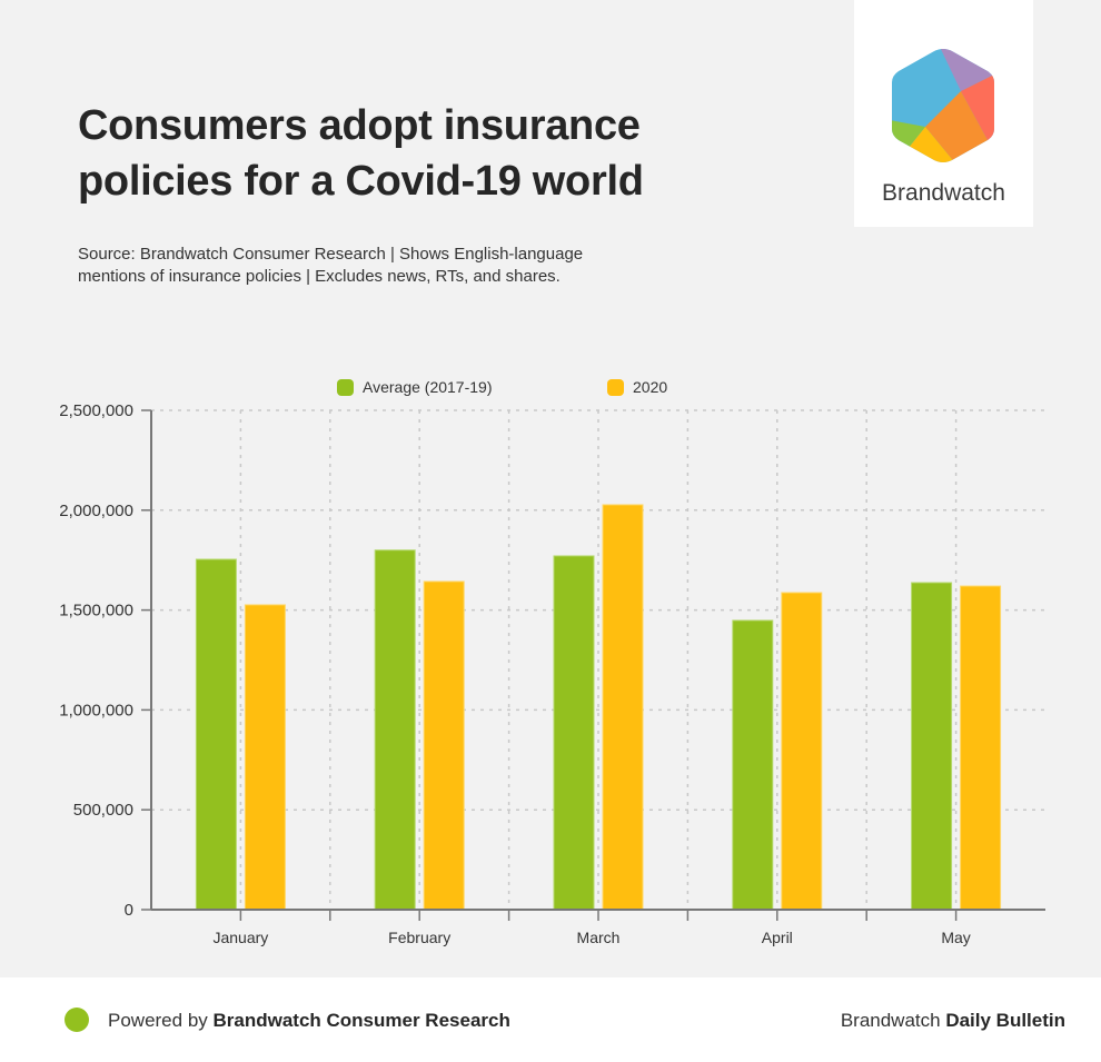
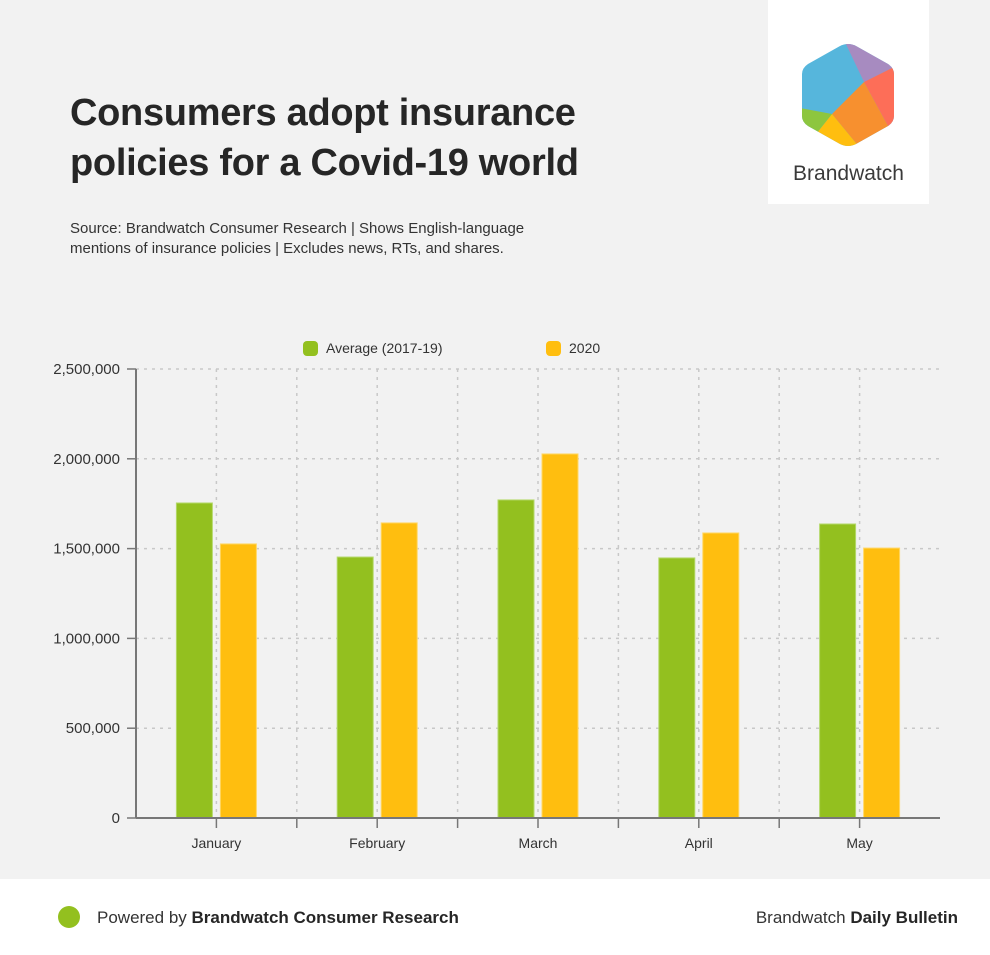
Average (2017-19)/February: 1800000 -> 1450000
2020/May: 1620000 -> 1500000
